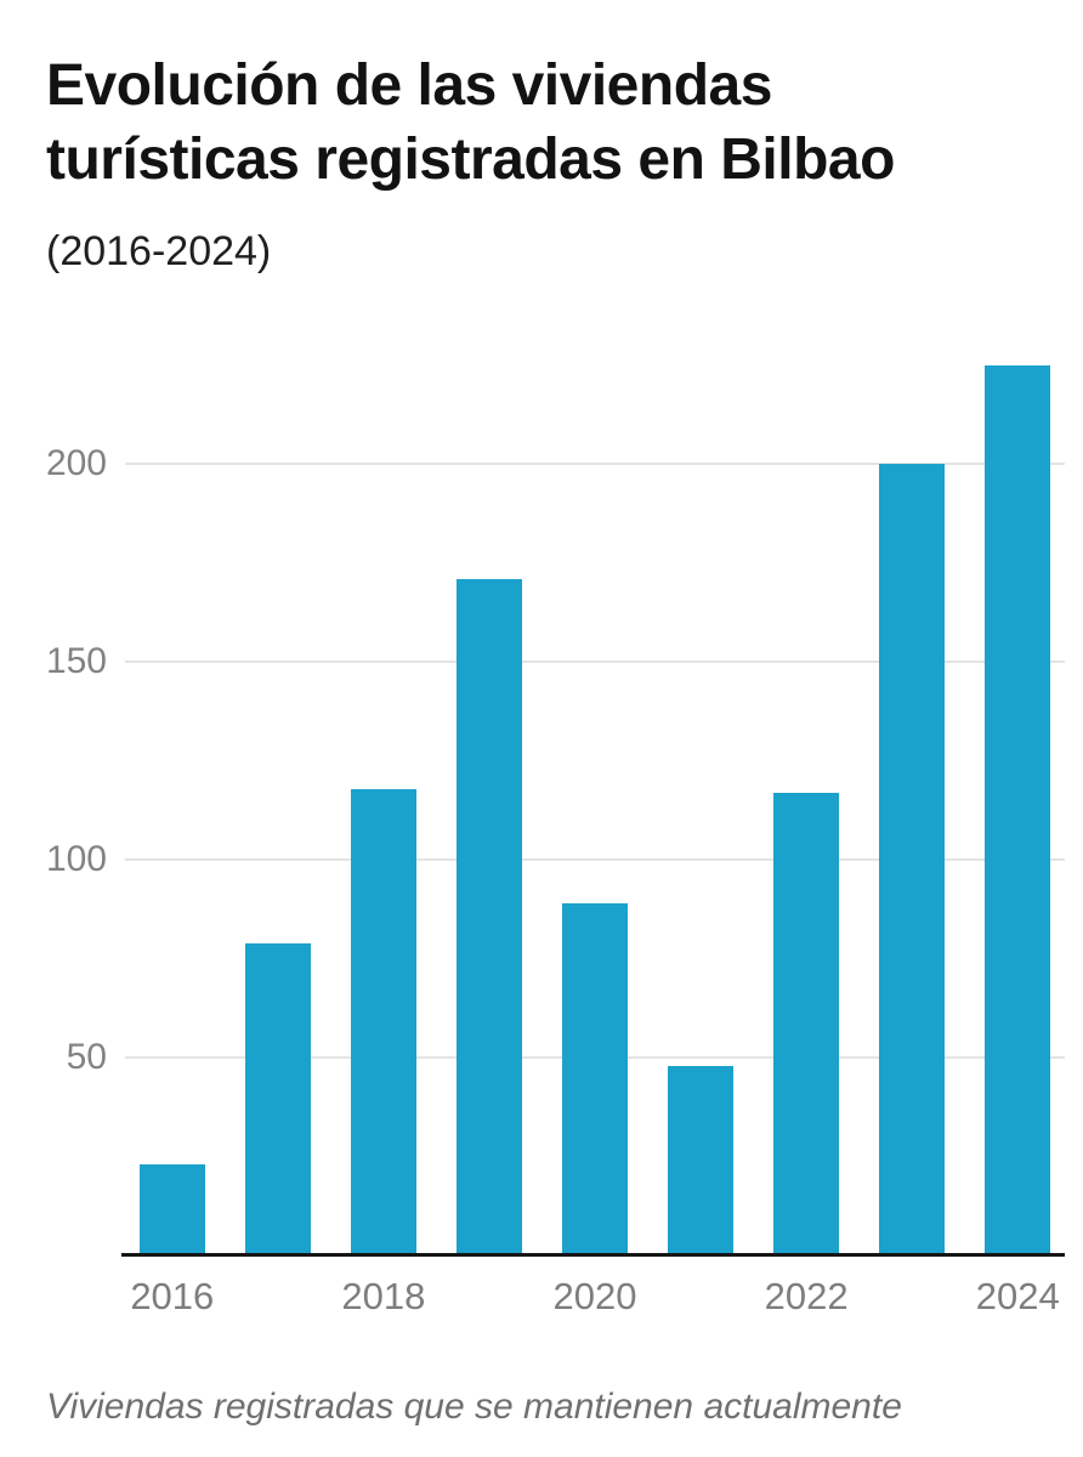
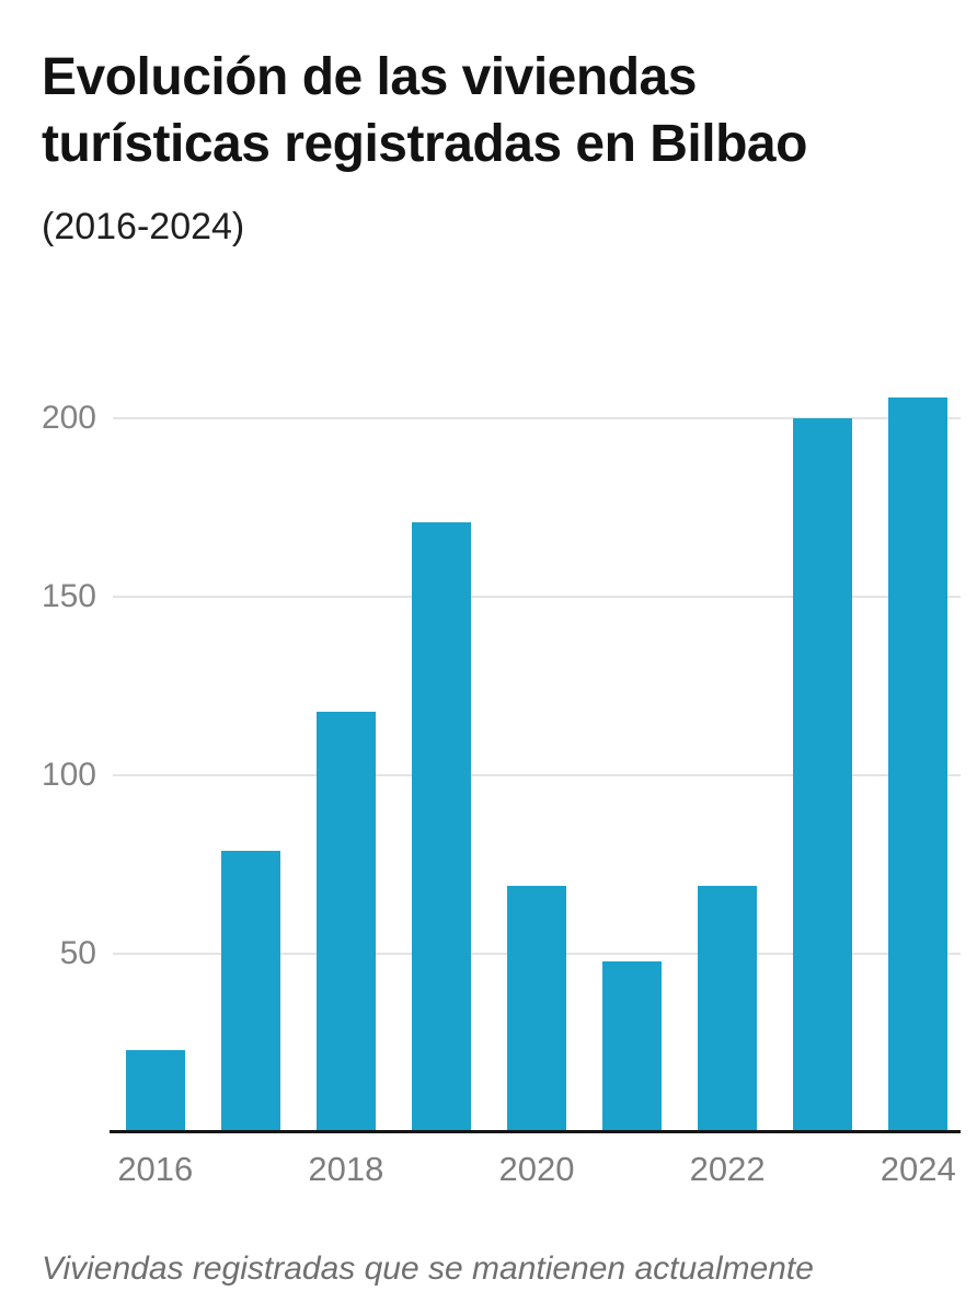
2020: 89 -> 69
2022: 117 -> 69
2024: 225 -> 206
